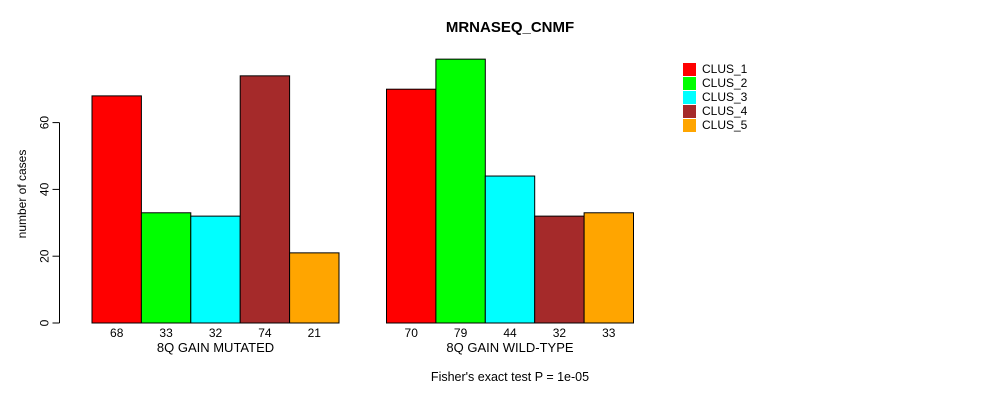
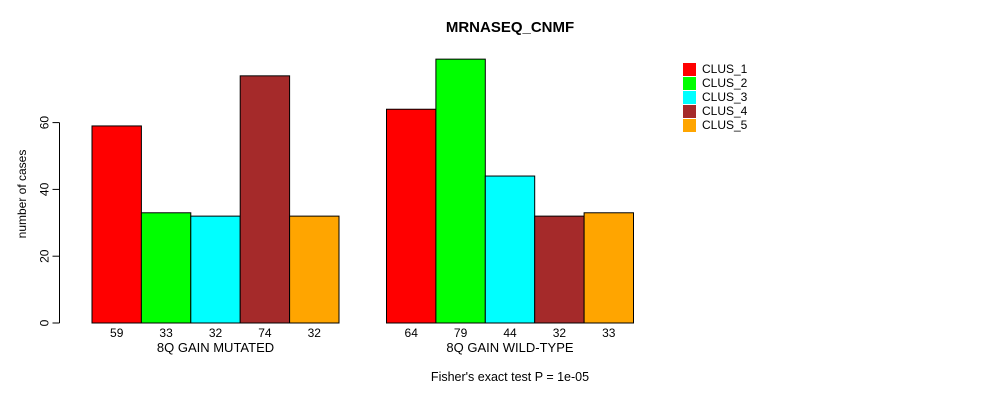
CLUS_1/8Q GAIN MUTATED: 68 -> 59
CLUS_5/8Q GAIN MUTATED: 21 -> 32
CLUS_1/8Q GAIN WILD-TYPE: 70 -> 64
